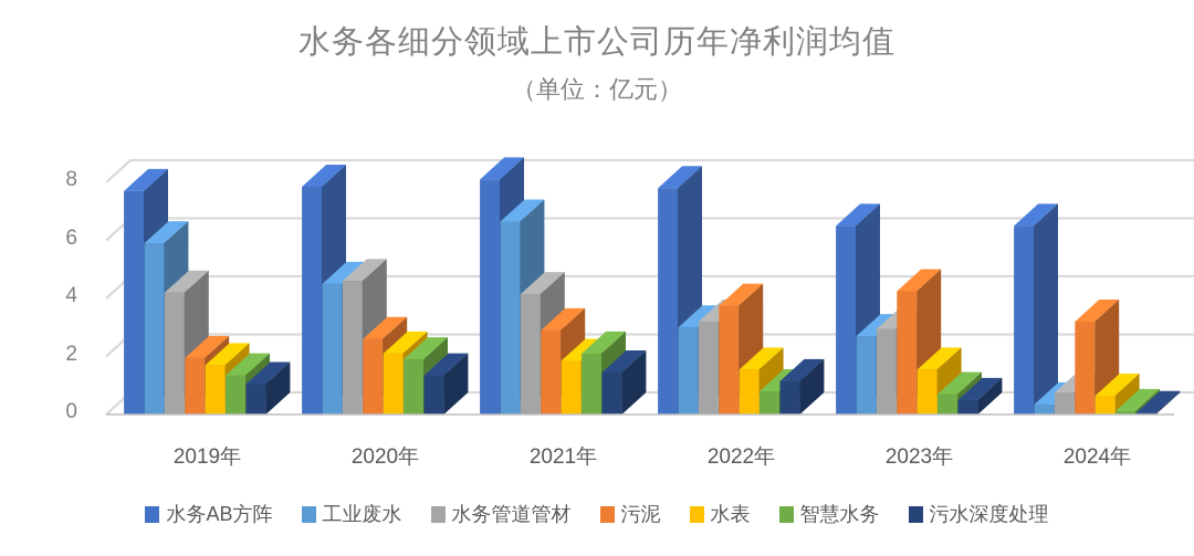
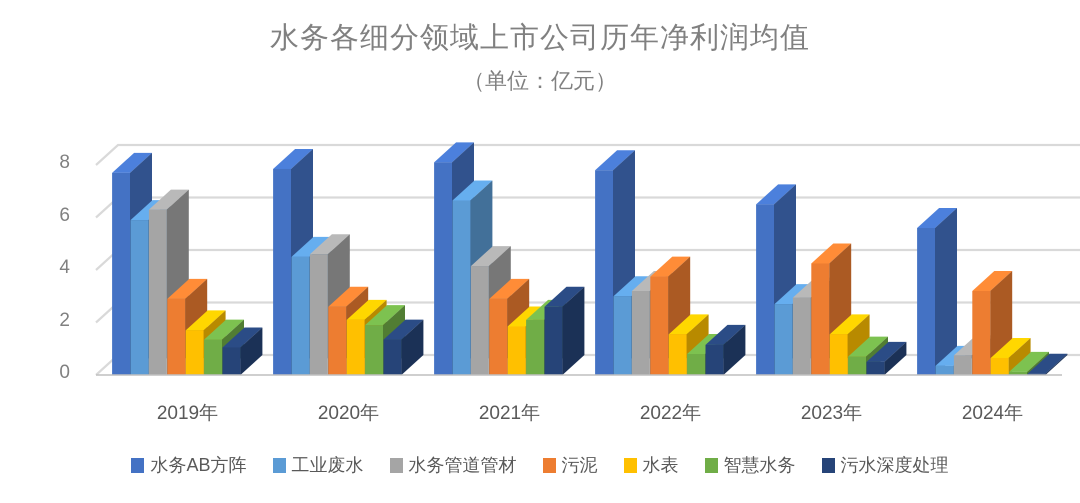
水务管道管材/2019年: 4.2 -> 6.3
污泥/2019年: 1.9 -> 2.9
污水深度处理/2021年: 1.4 -> 2.6
水务AB方阵/2024年: 6.5 -> 5.6
